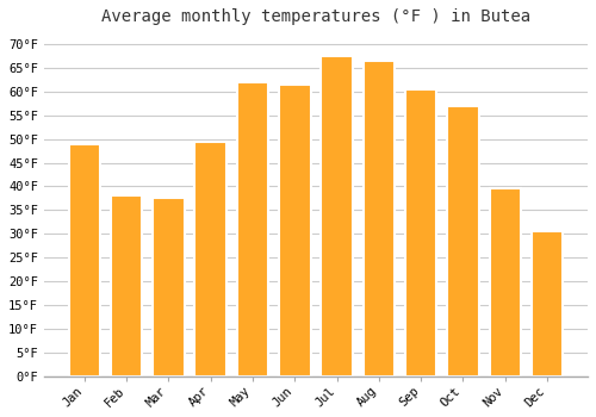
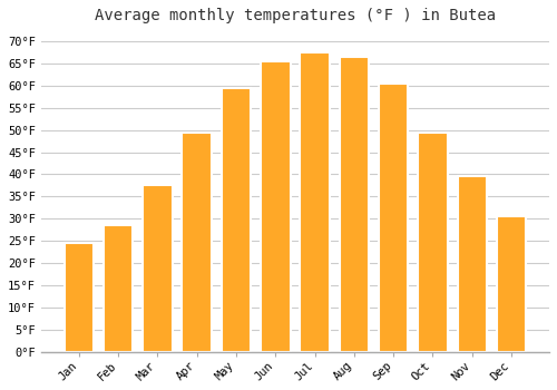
Jan: 49.0°F -> 24.5°F
Feb: 38.0°F -> 28.5°F
May: 62.0°F -> 59.5°F
Jun: 61.5°F -> 65.5°F
Oct: 57.0°F -> 49.5°F
